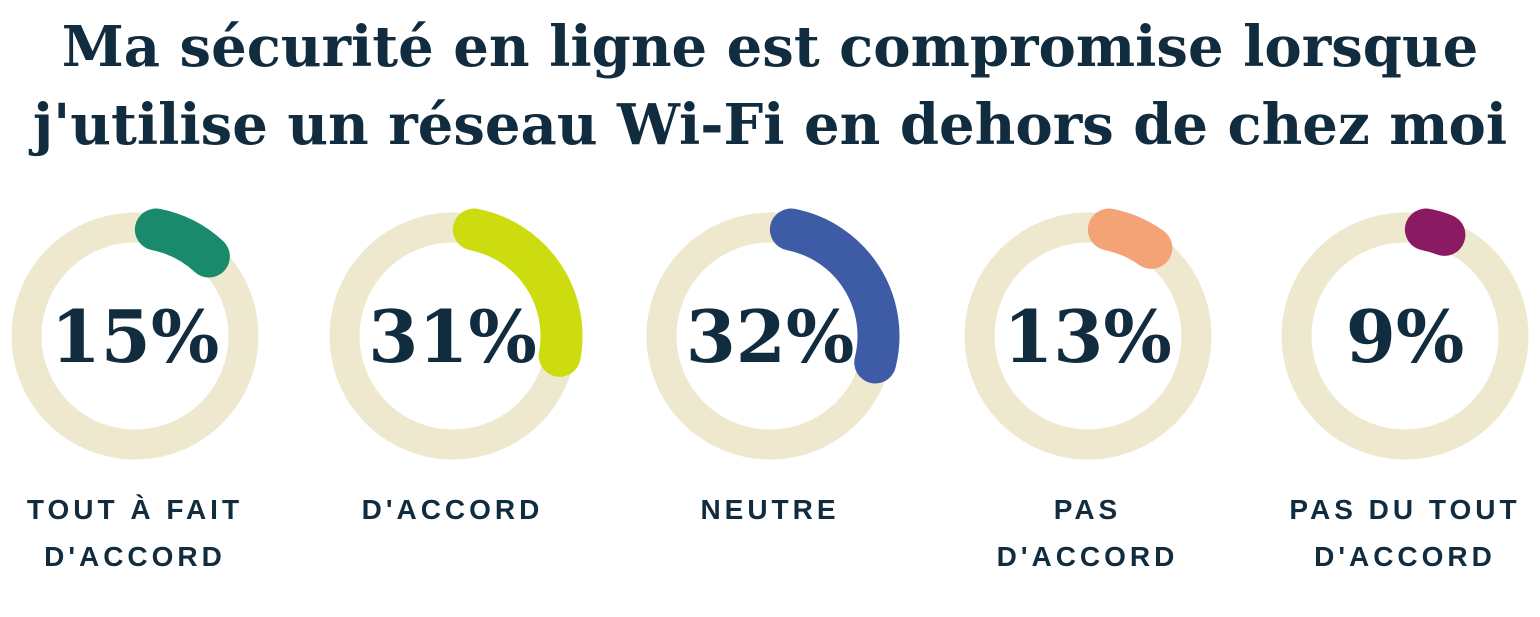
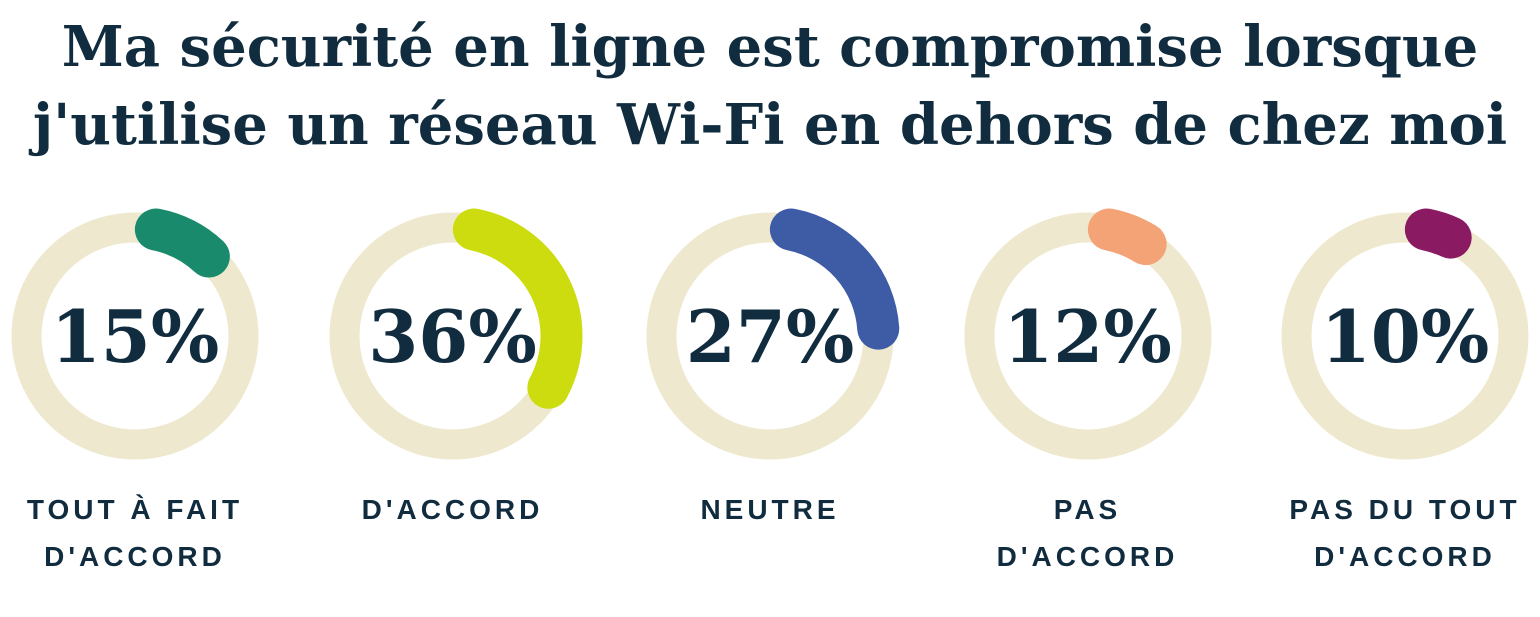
D'ACCORD: 31% -> 36%
NEUTRE: 32% -> 27%
PAS D'ACCORD: 13% -> 12%
PAS DU TOUT D'ACCORD: 9% -> 10%
